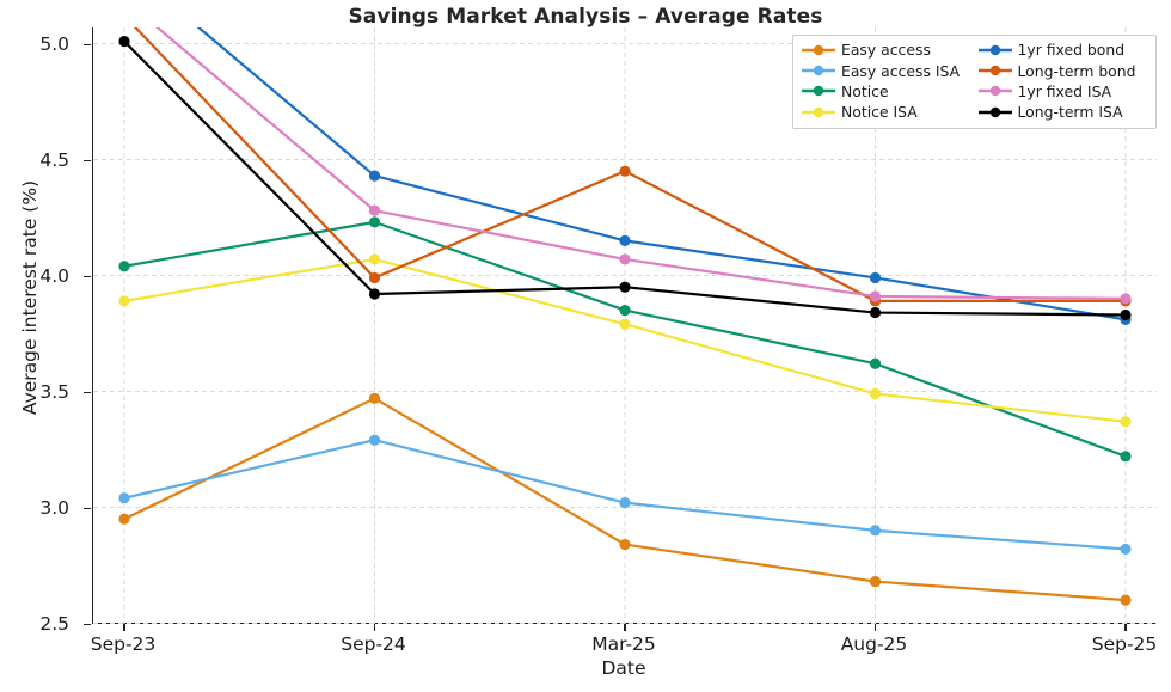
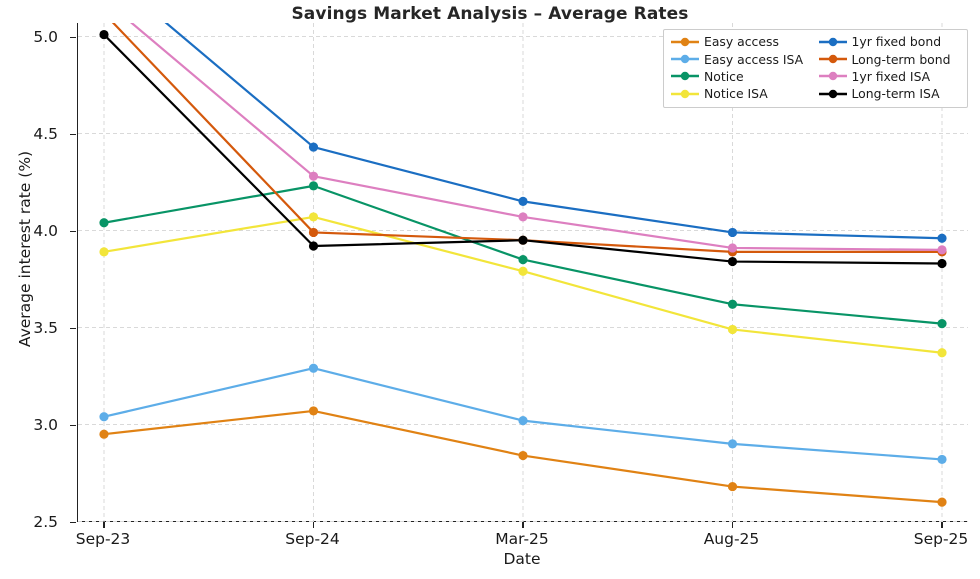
Easy access/Sep-24: 3.47 -> 3.07
Long-term bond/Mar-25: 4.45 -> 3.95
Notice/Sep-25: 3.22 -> 3.52
1yr fixed bond/Sep-25: 3.81 -> 3.96
